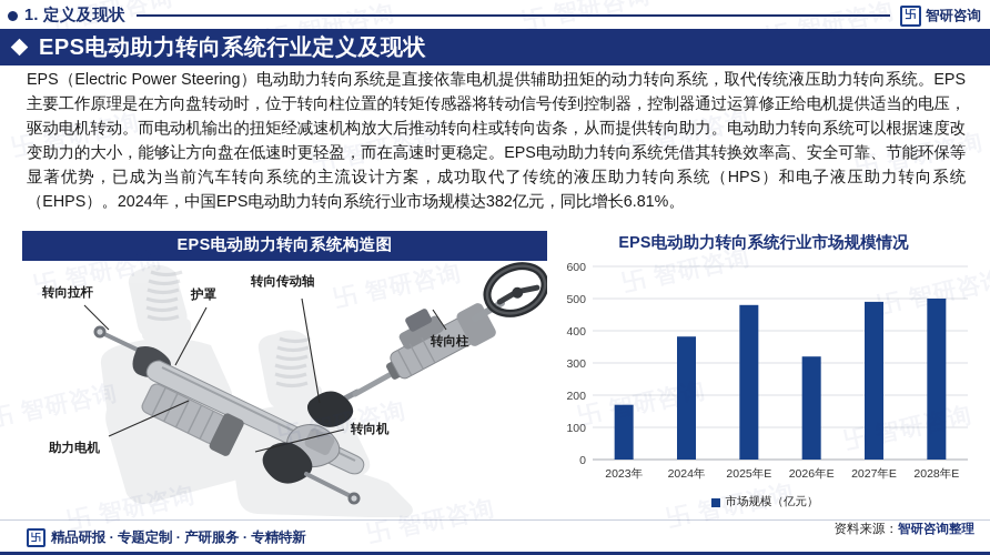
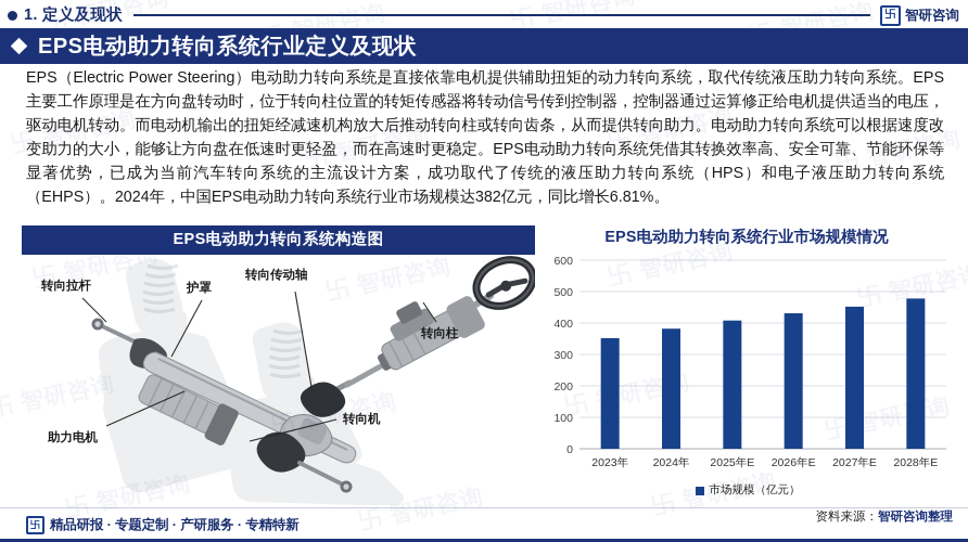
2023年: 170 -> 350
2025年E: 480 -> 410
2026年E: 320 -> 430
2027年E: 490 -> 450
2028年E: 500 -> 480
